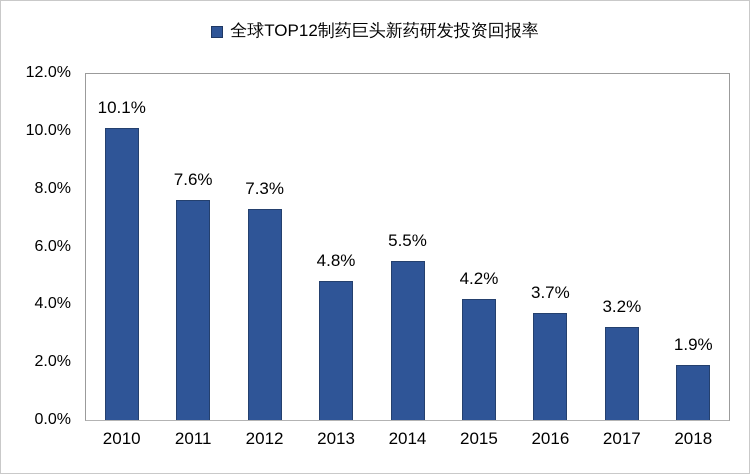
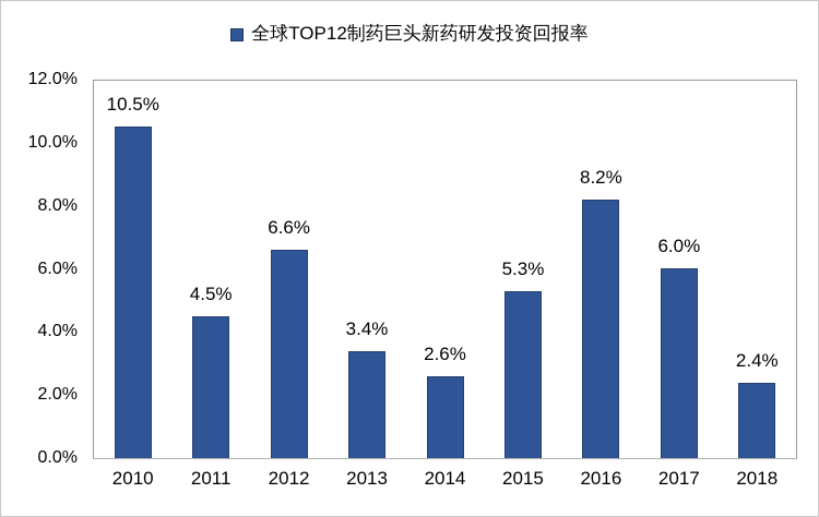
2010: 10.1% -> 10.5%
2011: 7.6% -> 4.5%
2012: 7.3% -> 6.6%
2013: 4.8% -> 3.4%
2014: 5.5% -> 2.6%
2015: 4.2% -> 5.3%
2016: 3.7% -> 8.2%
2017: 3.2% -> 6.0%
2018: 1.9% -> 2.4%
